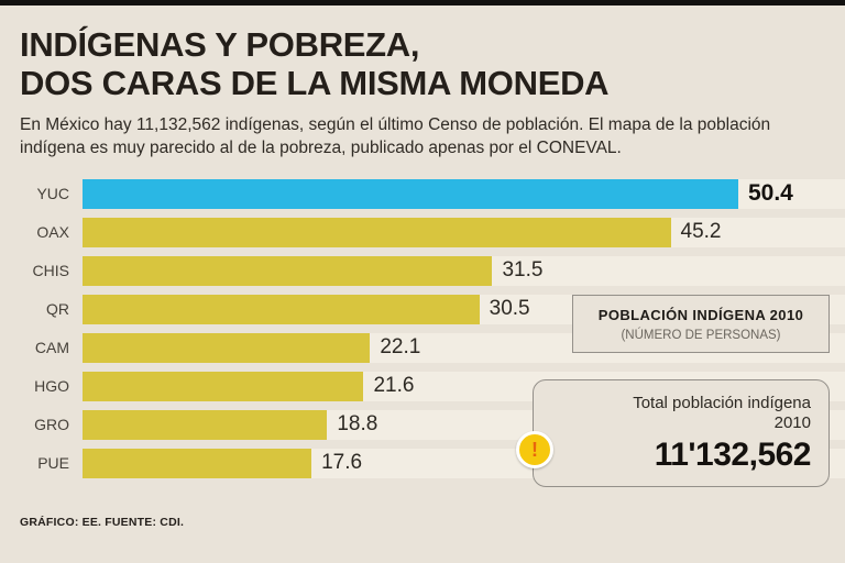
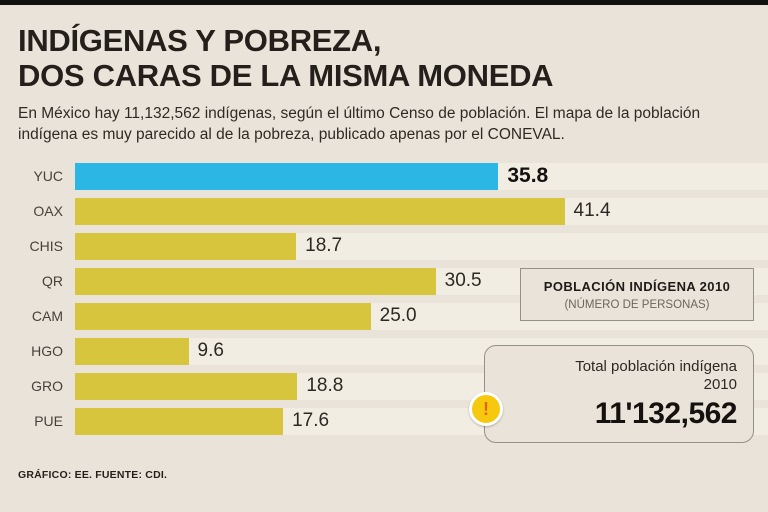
YUC: 50.4 -> 35.8
OAX: 45.2 -> 41.4
CHIS: 31.5 -> 18.7
CAM: 22.1 -> 25.0
HGO: 21.6 -> 9.6
